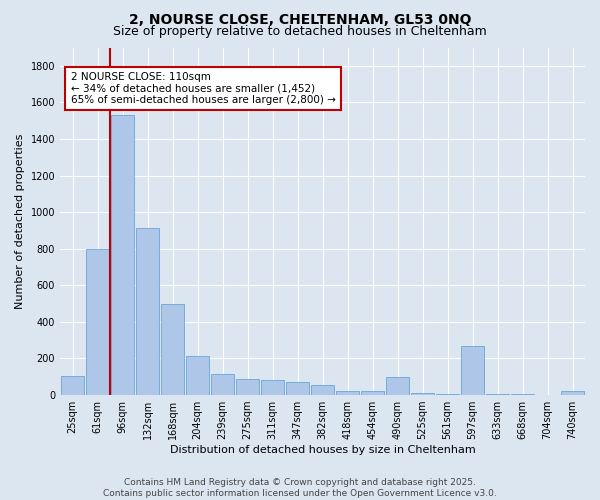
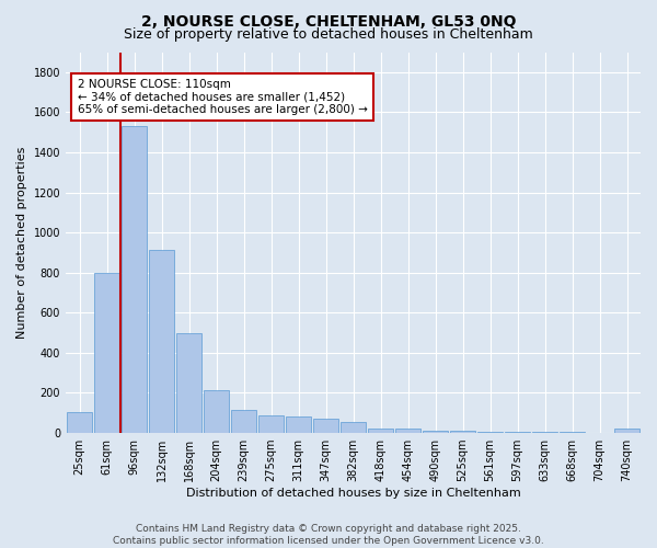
490sqm: 100 -> 10
597sqm: 270 -> 0
